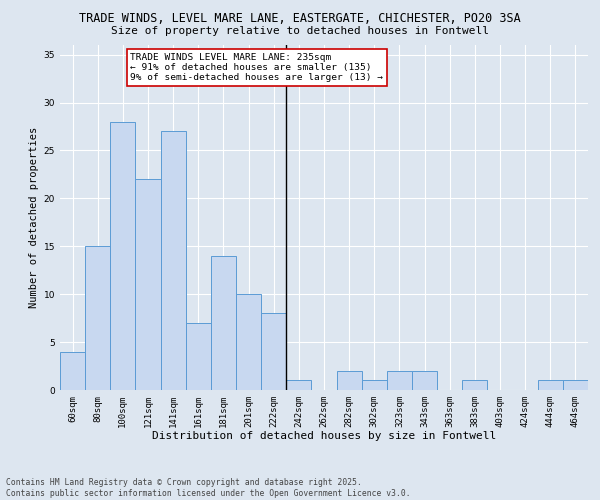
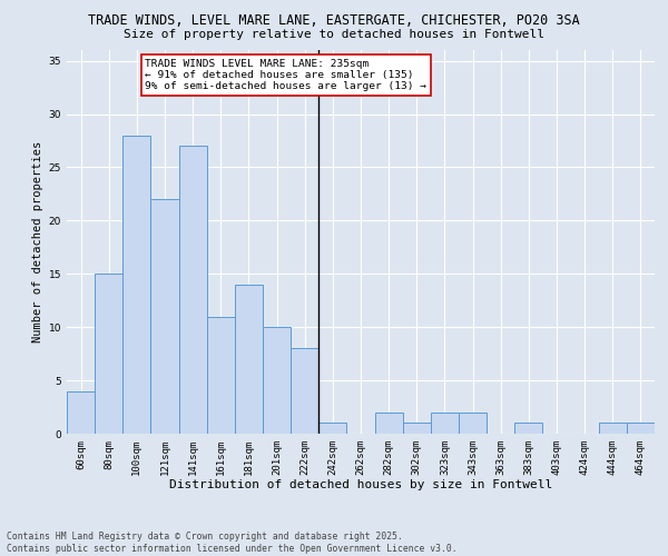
161sqm: 7 -> 11
